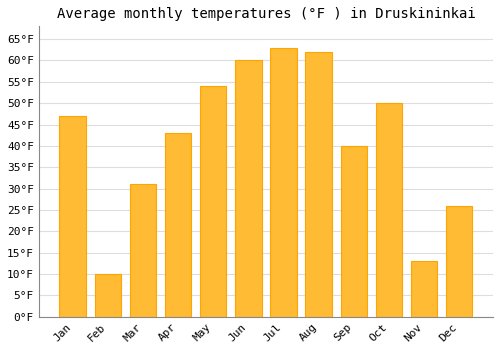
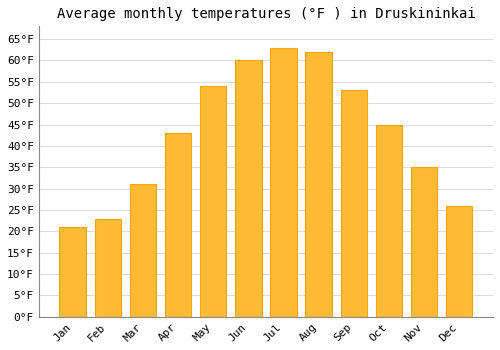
Jan: 47°F -> 21°F
Feb: 10°F -> 23°F
Sep: 40°F -> 53°F
Oct: 50°F -> 45°F
Nov: 13°F -> 35°F
